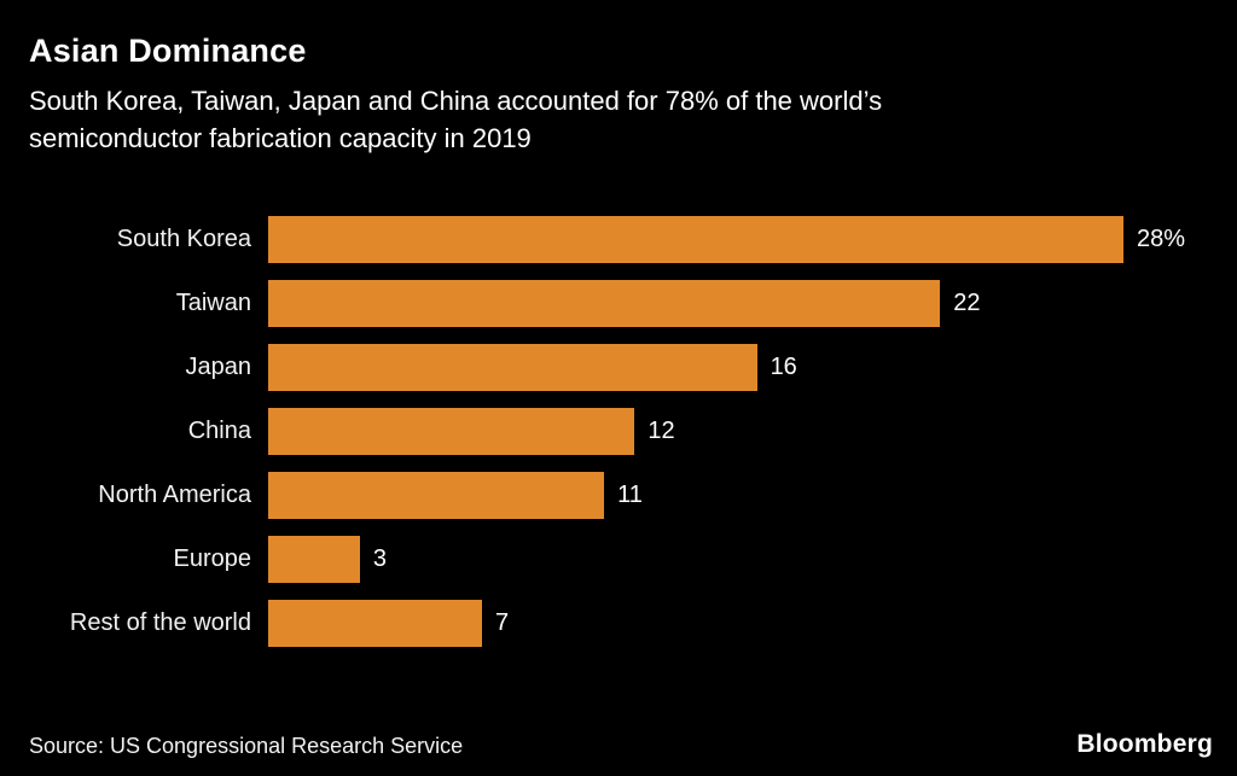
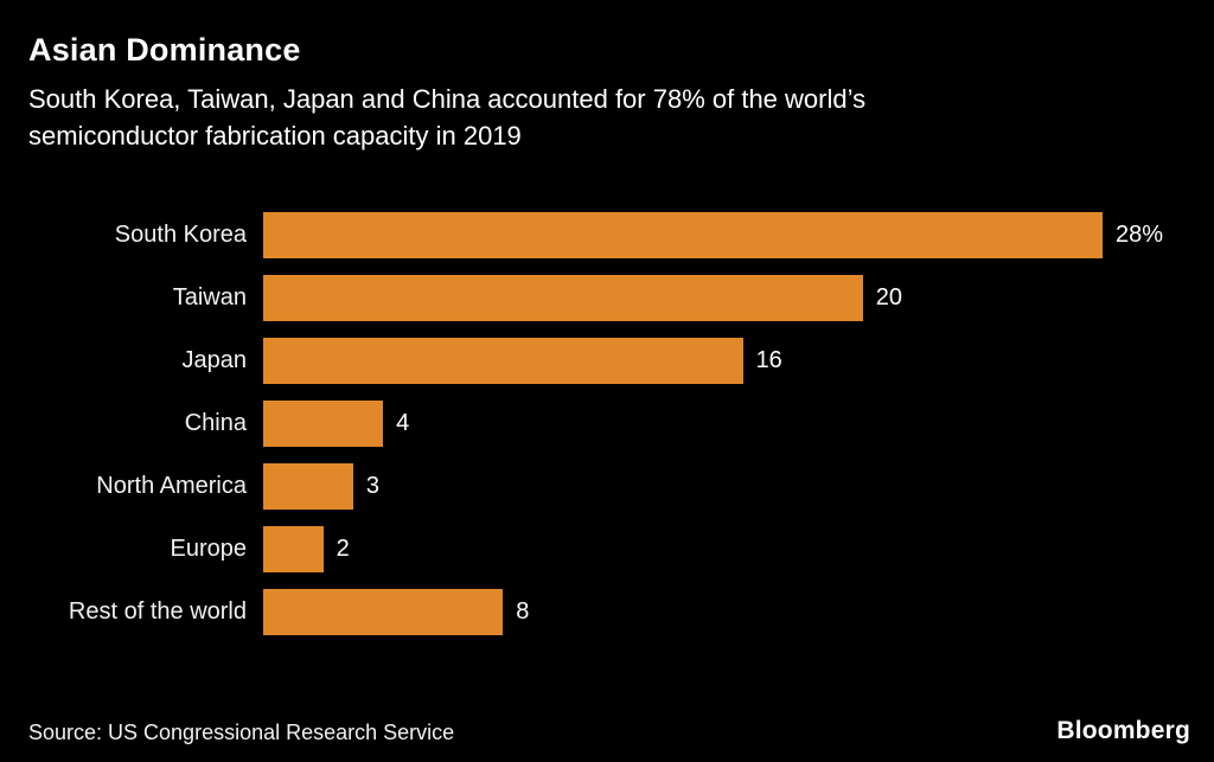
Taiwan: 22 -> 20
China: 12 -> 4
North America: 11 -> 3
Europe: 3 -> 2
Rest of the world: 7 -> 8
